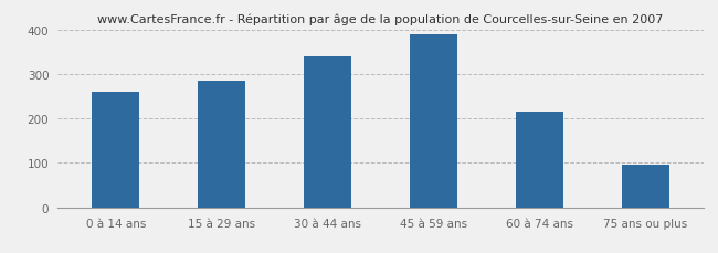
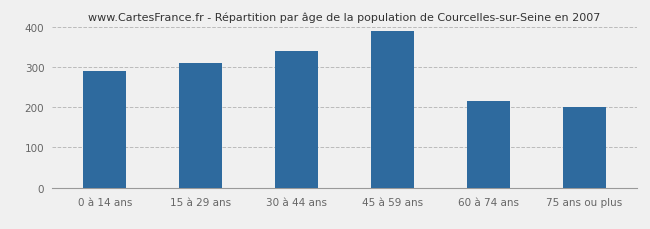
0 à 14 ans: 260 -> 290
15 à 29 ans: 285 -> 310
75 ans ou plus: 97 -> 200
